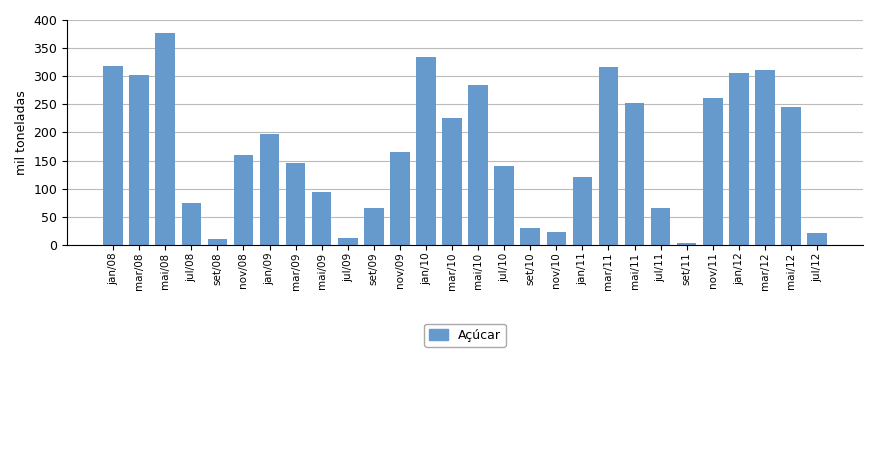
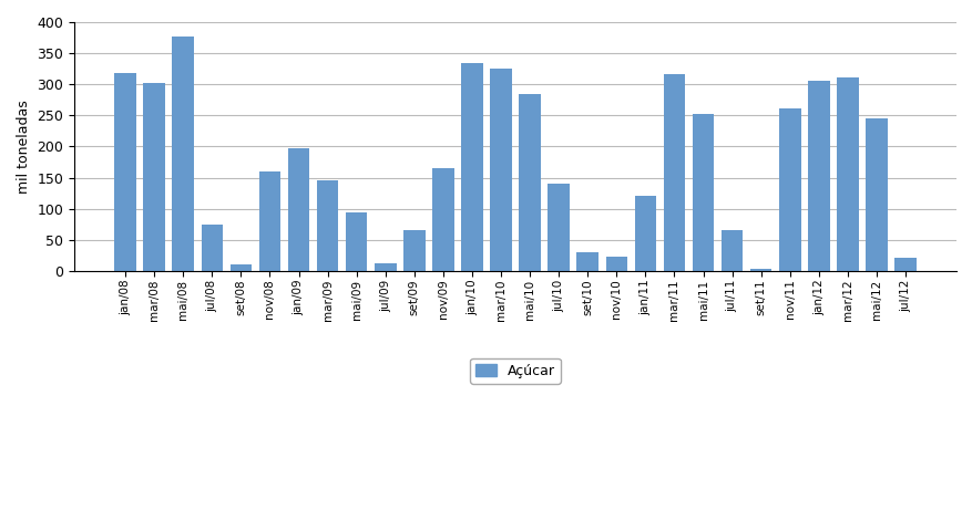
mar/10: 225 -> 326
